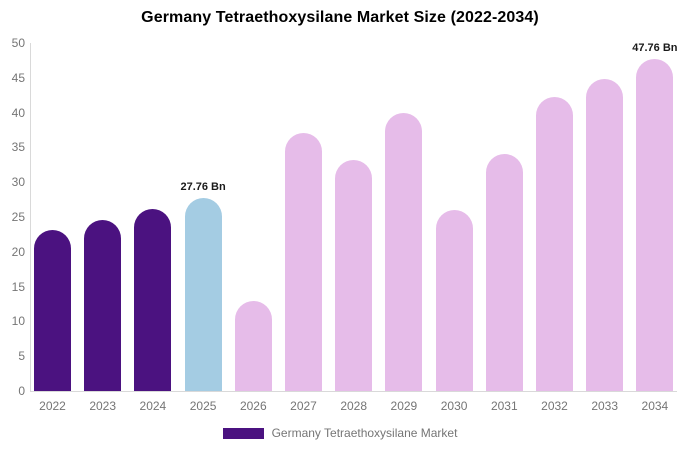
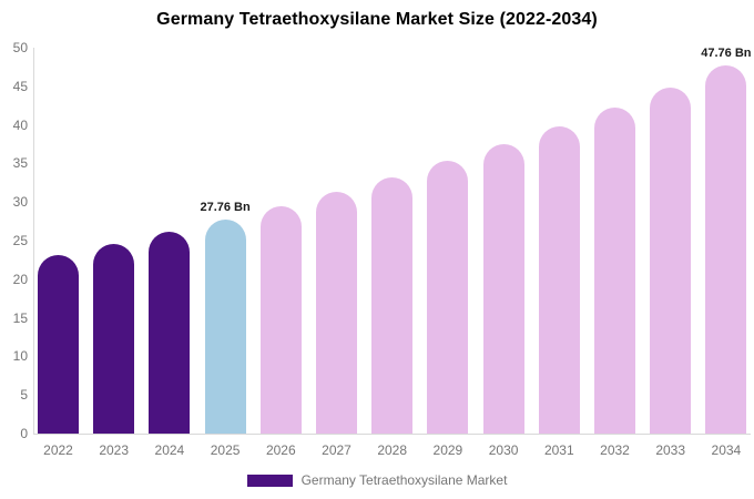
2026: 13 -> 29
2027: 37 -> 31
2029: 40 -> 35
2030: 26 -> 38
2031: 34 -> 40
